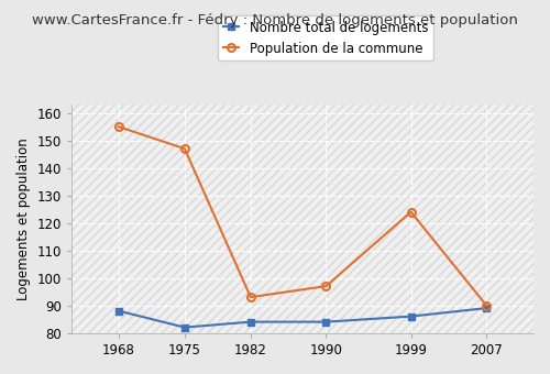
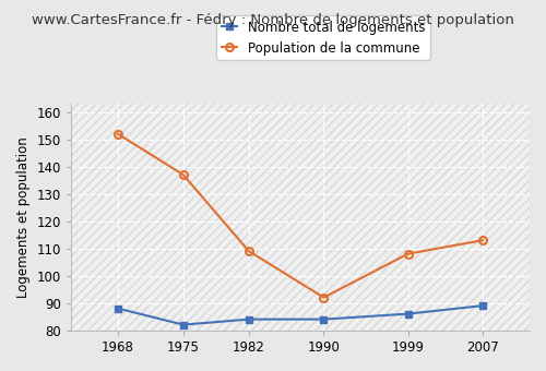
Population de la commune/1968: 155 -> 152
Population de la commune/1975: 147 -> 137
Population de la commune/1982: 93 -> 109
Population de la commune/1990: 97 -> 92
Population de la commune/1999: 124 -> 108
Population de la commune/2007: 90 -> 113
